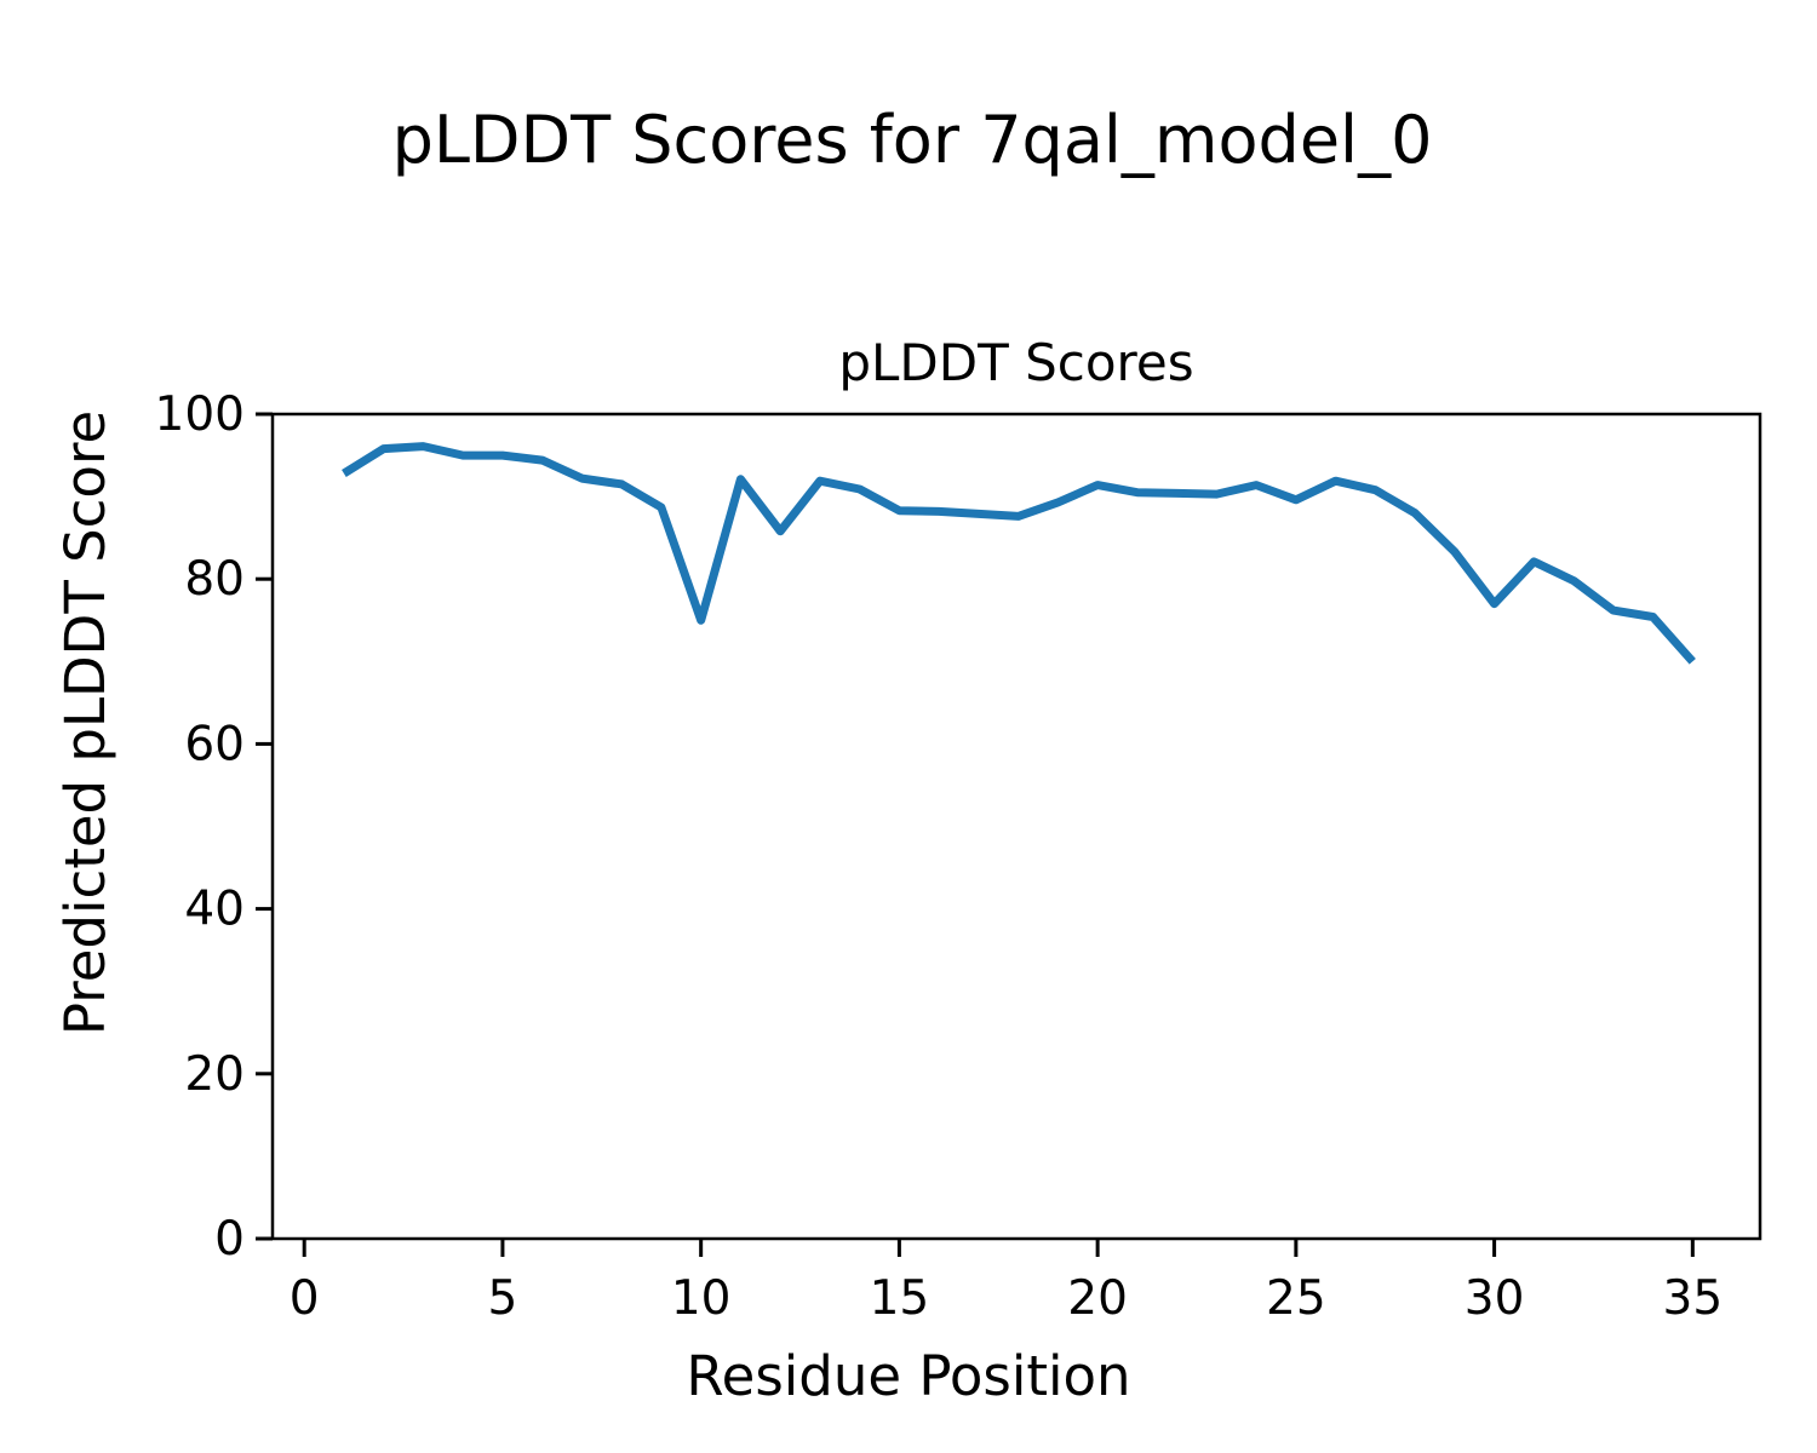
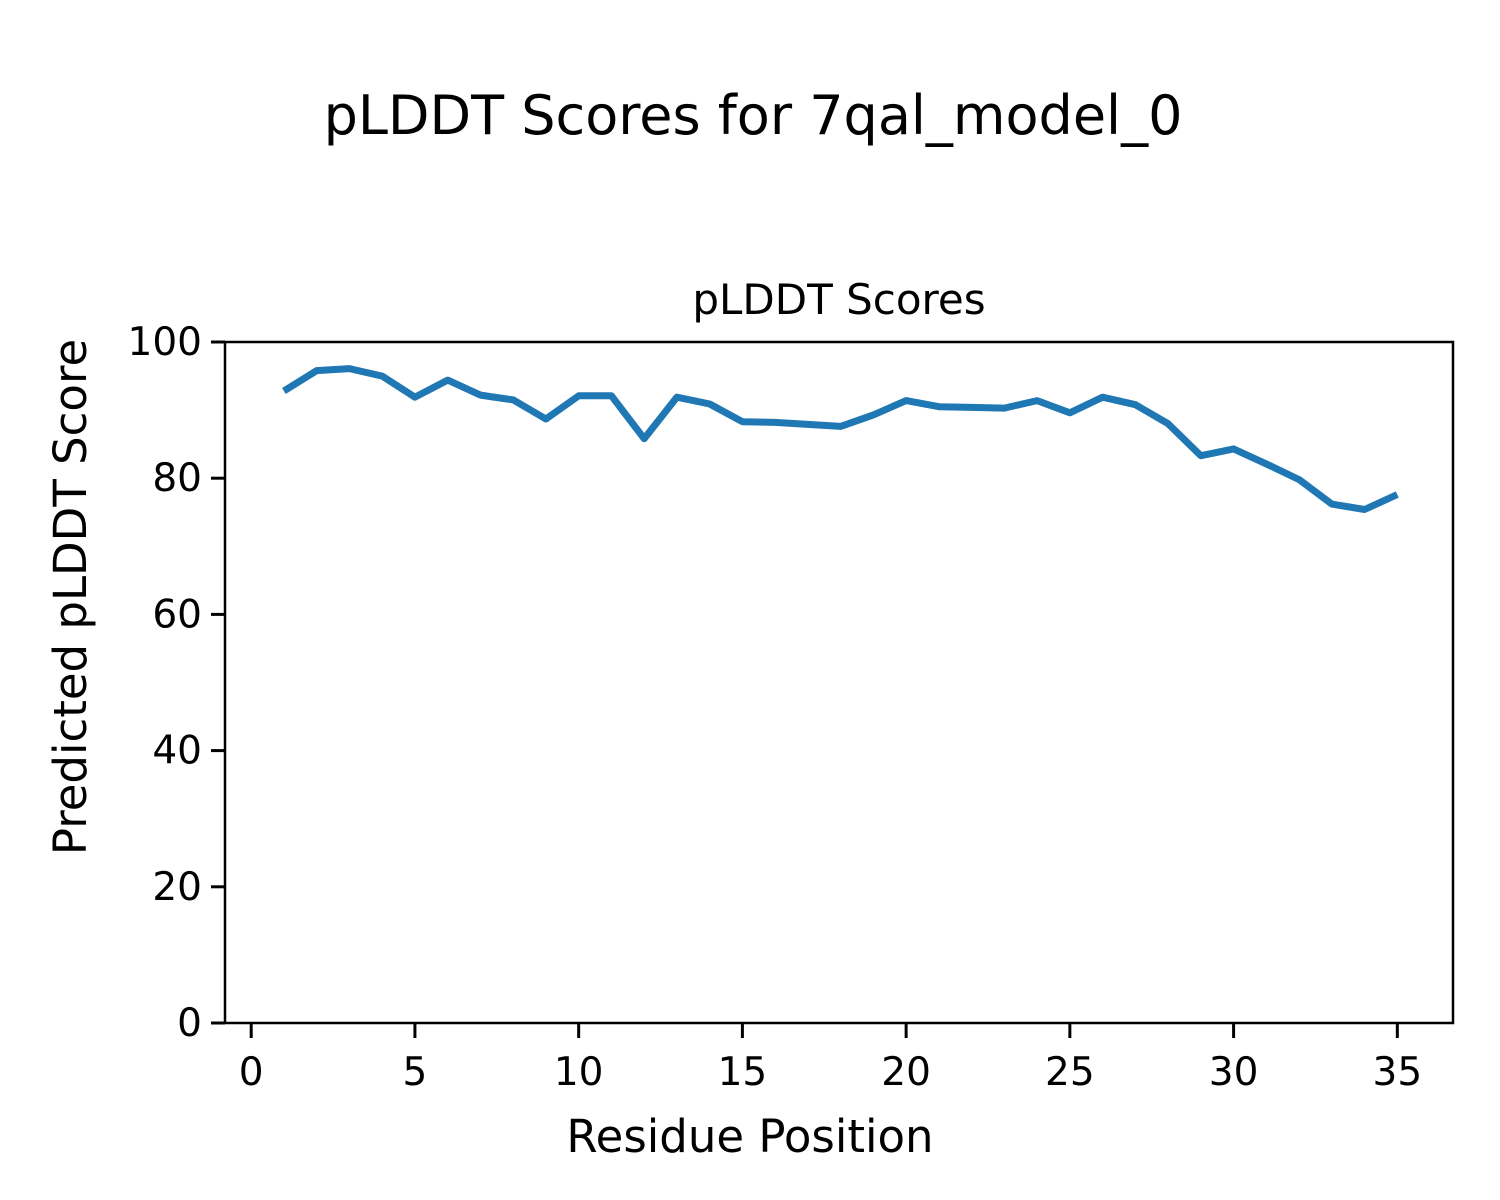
5: 95 -> 92
10: 75 -> 92
30: 77 -> 84
35: 70 -> 78
